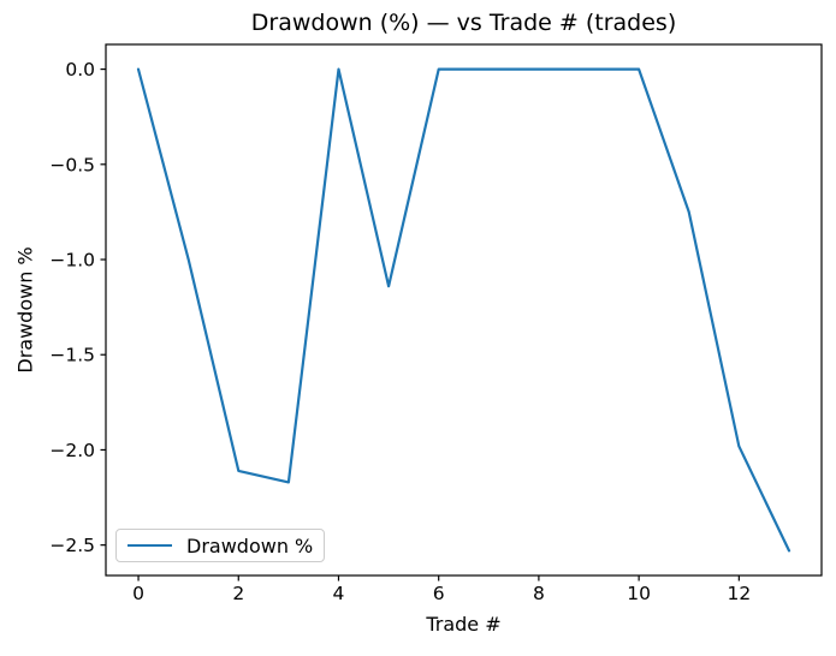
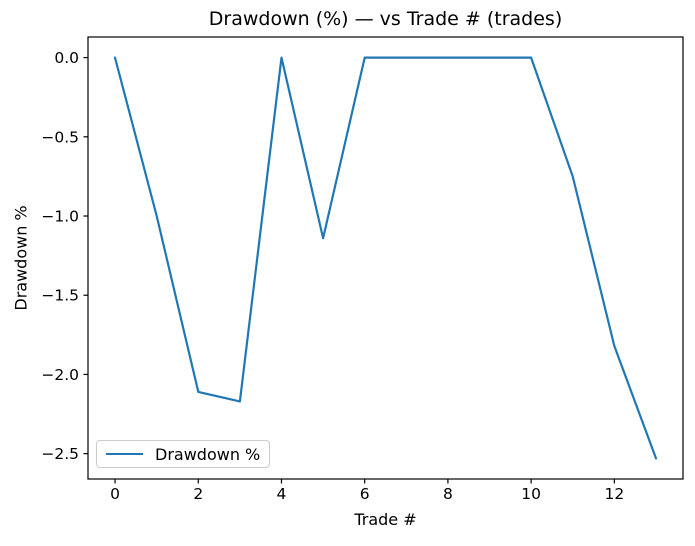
12: -1.98 -> -1.82
